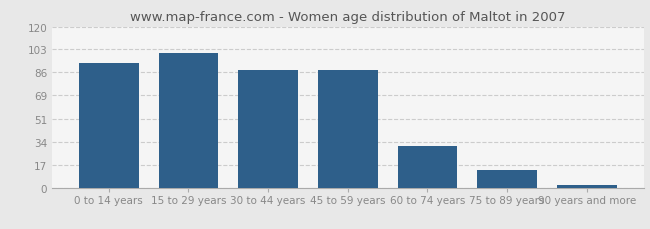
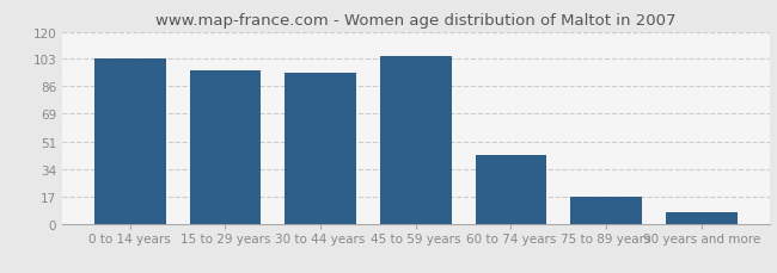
0 to 14 years: 93 -> 103
15 to 29 years: 100 -> 96
30 to 44 years: 88 -> 94
45 to 59 years: 88 -> 105
60 to 74 years: 31 -> 43
75 to 89 years: 13 -> 17
90 years and more: 2 -> 7
